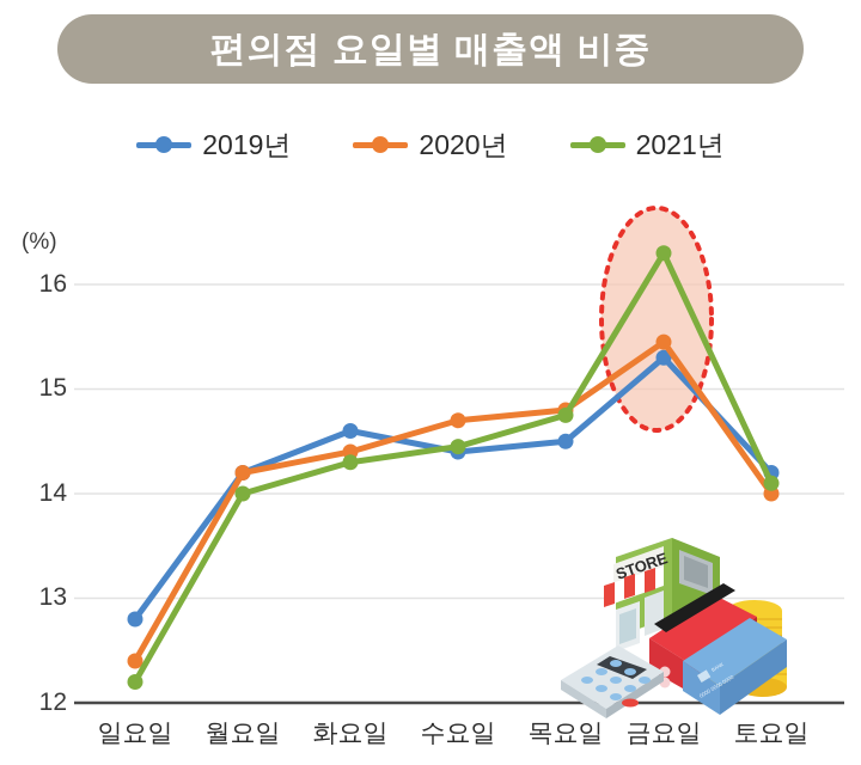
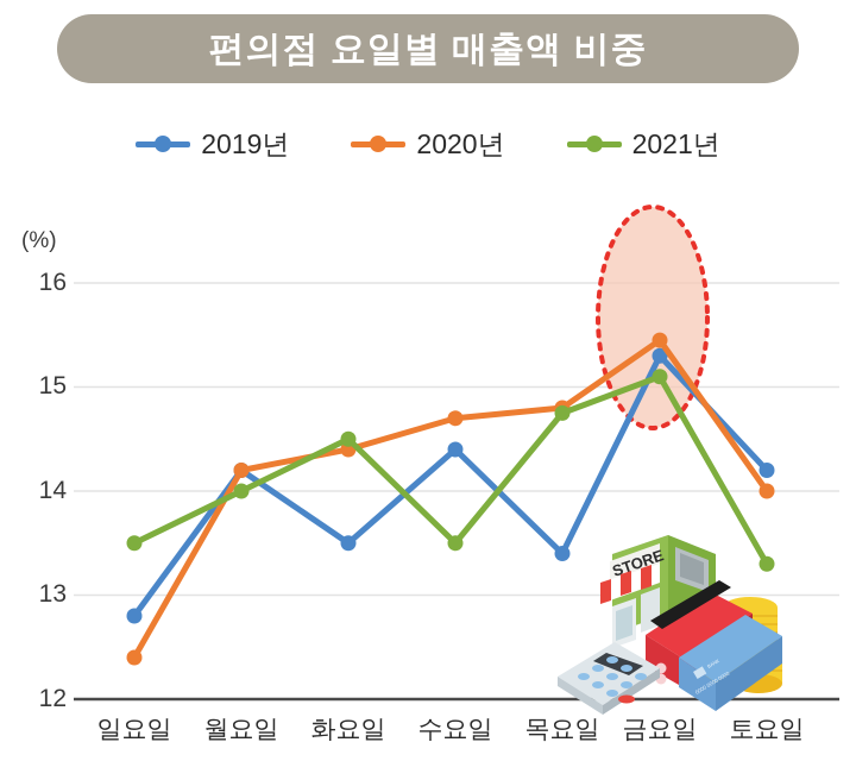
2021년/일요일: 12.2 -> 13.5
2019년/화요일: 14.6 -> 13.5
2021년/화요일: 14.3 -> 14.5
2021년/수요일: 14.4 -> 13.5
2019년/목요일: 14.5 -> 13.4
2021년/금요일: 16.3 -> 15.1
2021년/토요일: 14.1 -> 13.3
